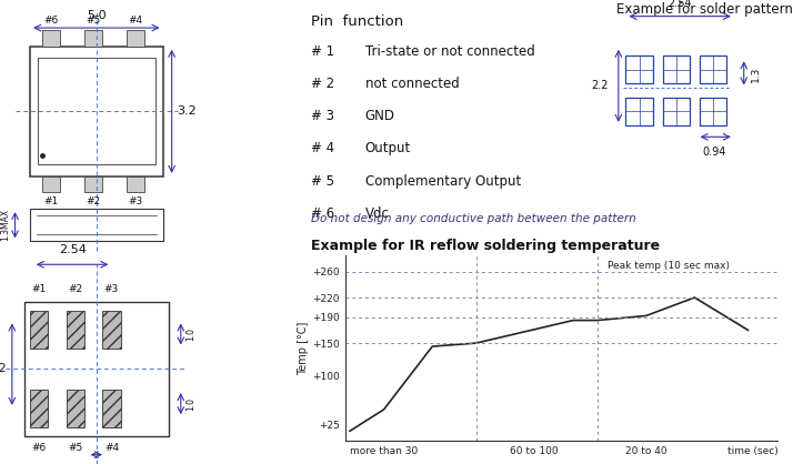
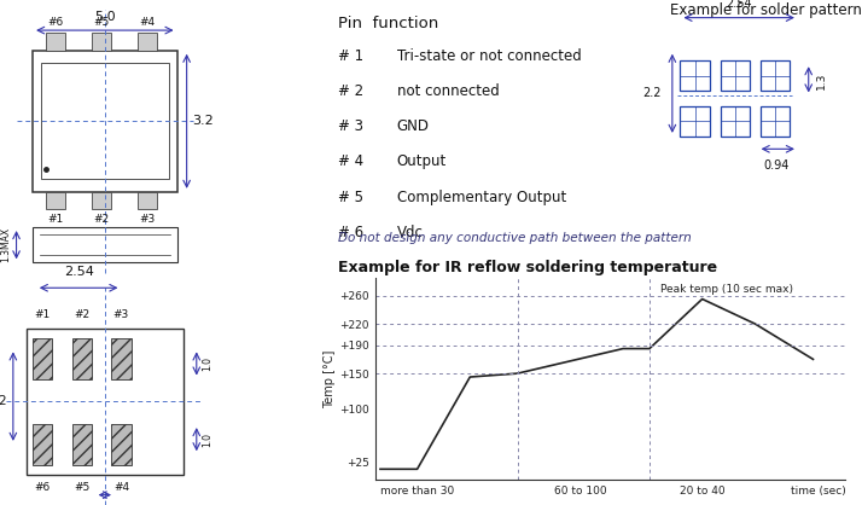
more than 30: 48 -> 15
20 to 40: 192 -> 255
